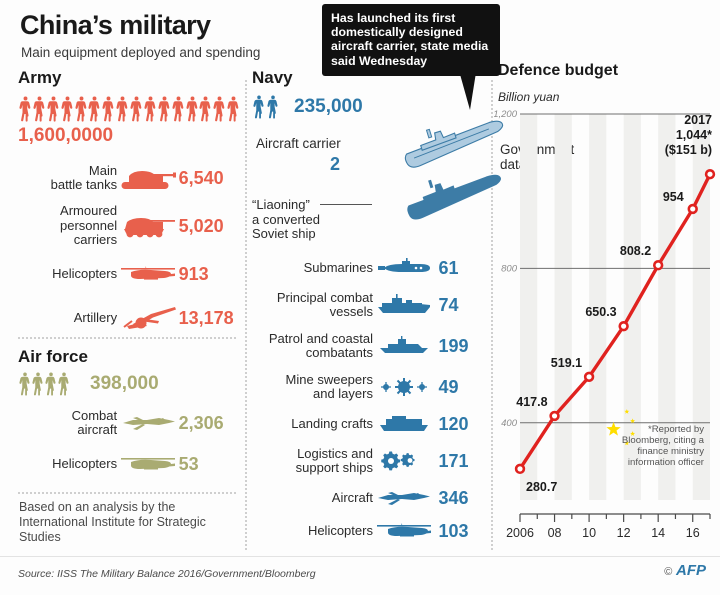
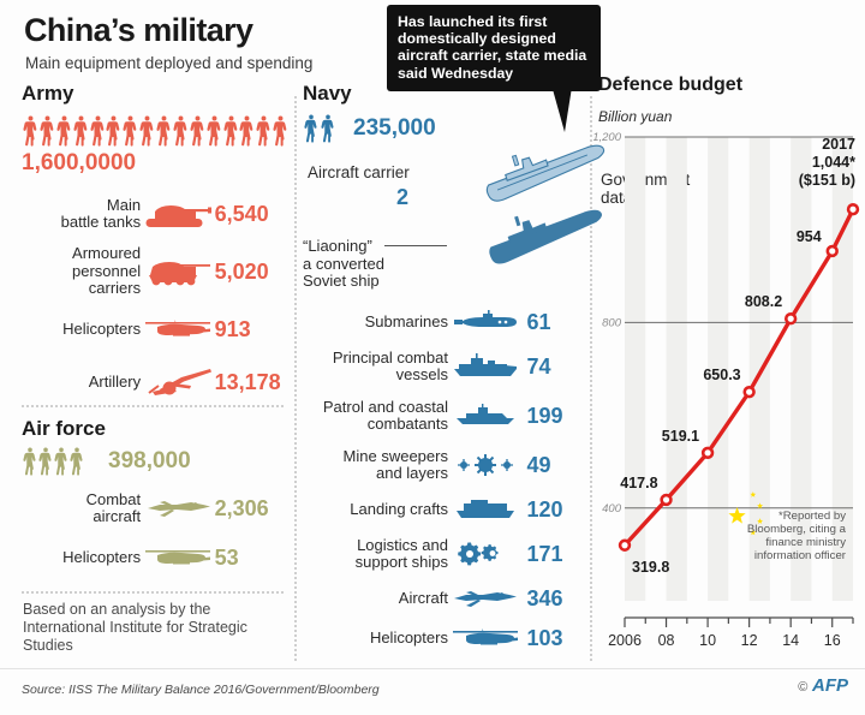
2006: 280.7 -> 319.8
